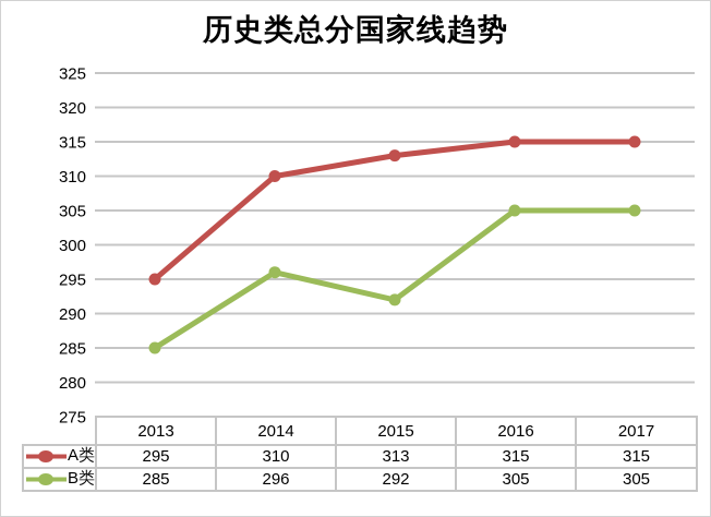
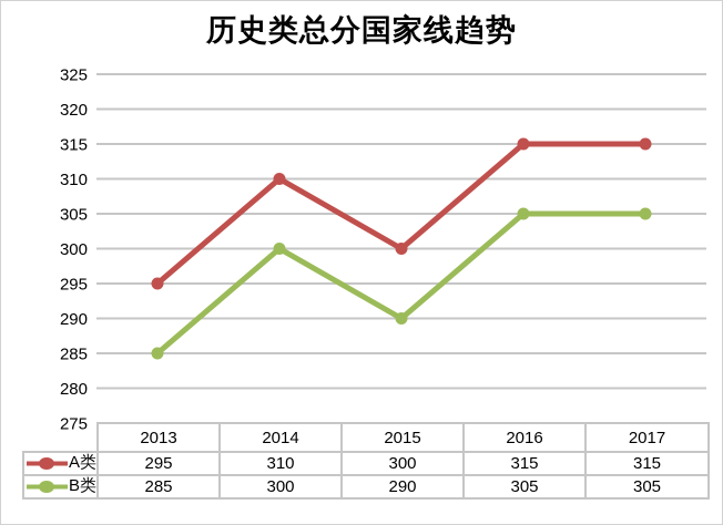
B类/2014: 296 -> 300
A类/2015: 313 -> 300
B类/2015: 292 -> 290
